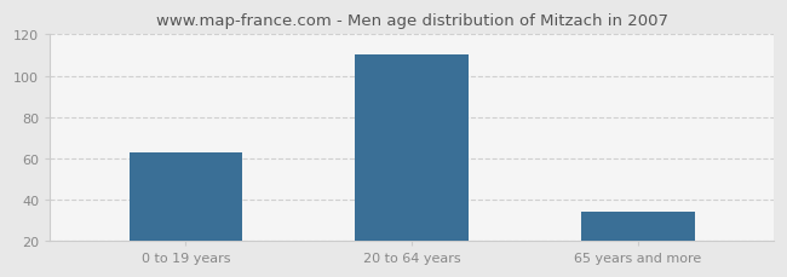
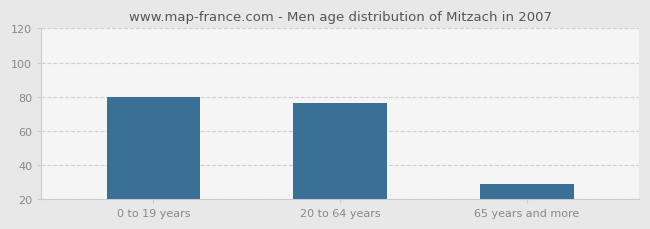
0 to 19 years: 63 -> 80
20 to 64 years: 110 -> 76
65 years and more: 34 -> 29
